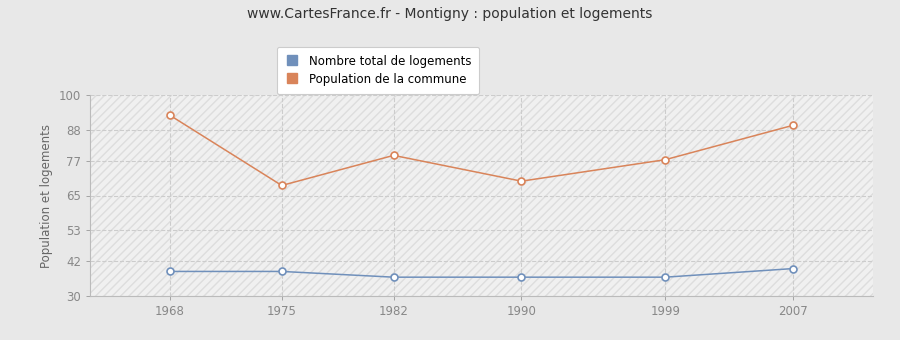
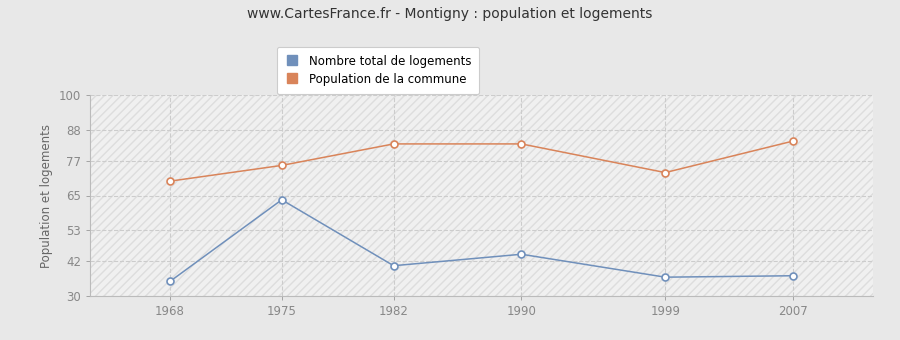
Nombre total de logements/1968: 38.5 -> 35.0
Population de la commune/1968: 93.0 -> 70.0
Nombre total de logements/1975: 38.5 -> 63.5
Population de la commune/1975: 68.5 -> 75.5
Nombre total de logements/1982: 36.5 -> 40.5
Population de la commune/1982: 79.0 -> 83.0
Nombre total de logements/1990: 36.5 -> 44.5
Population de la commune/1990: 70.0 -> 83.0
Population de la commune/1999: 77.5 -> 73.0
Nombre total de logements/2007: 39.5 -> 37.0
Population de la commune/2007: 89.5 -> 84.0
